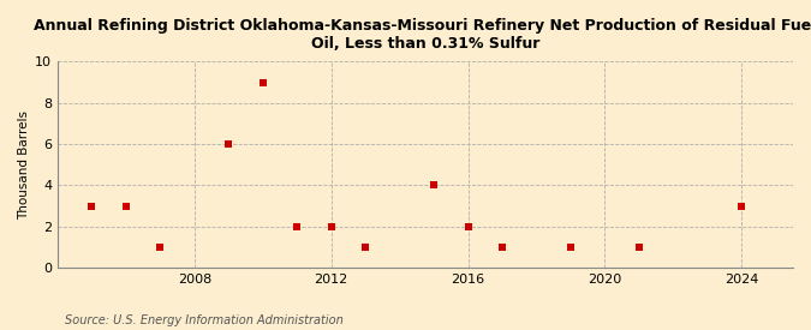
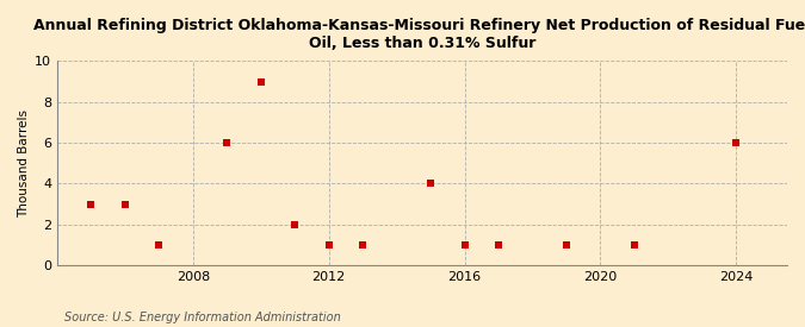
2012: 2 -> 1
2016: 2 -> 1
2024: 3 -> 6
